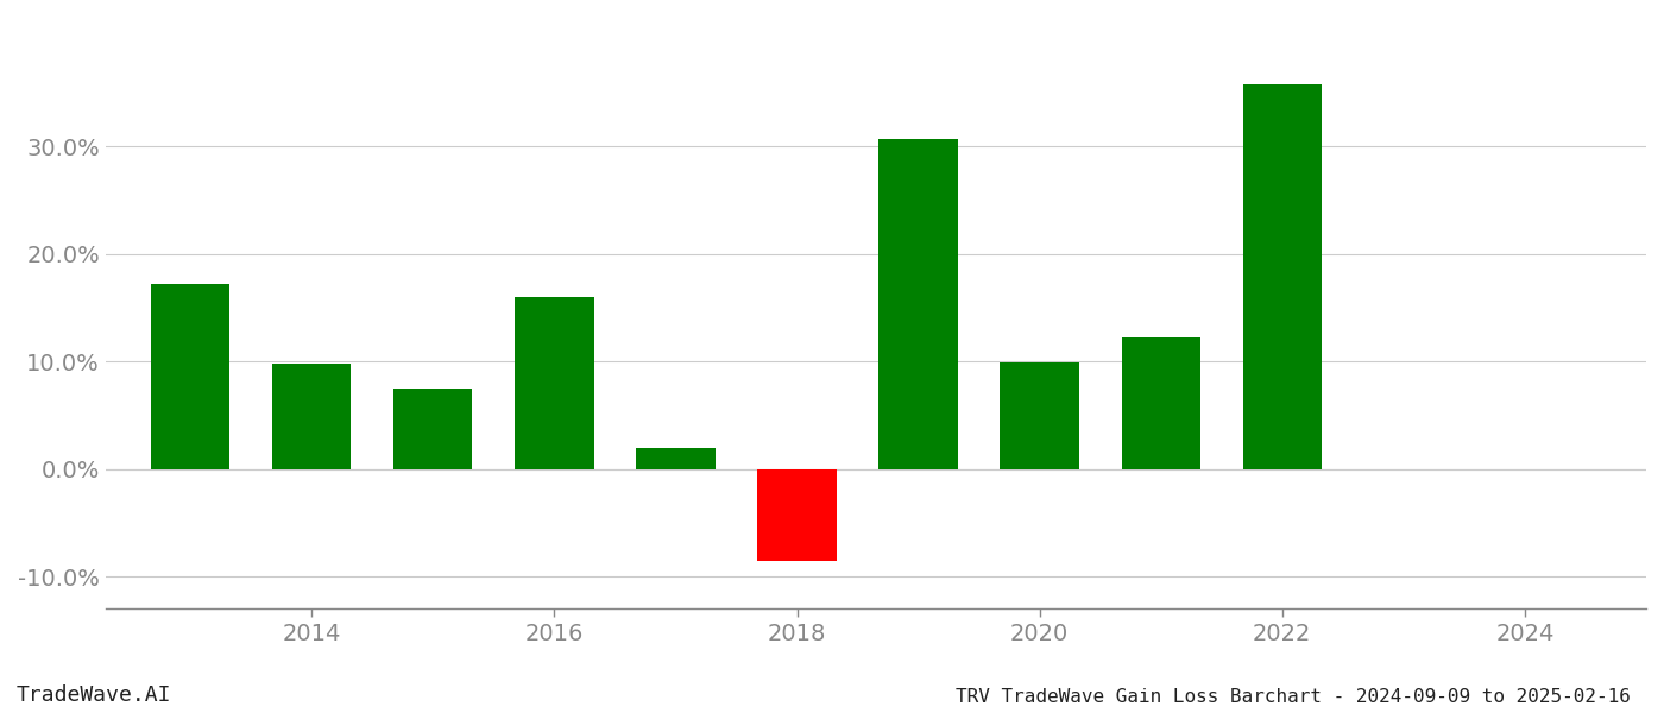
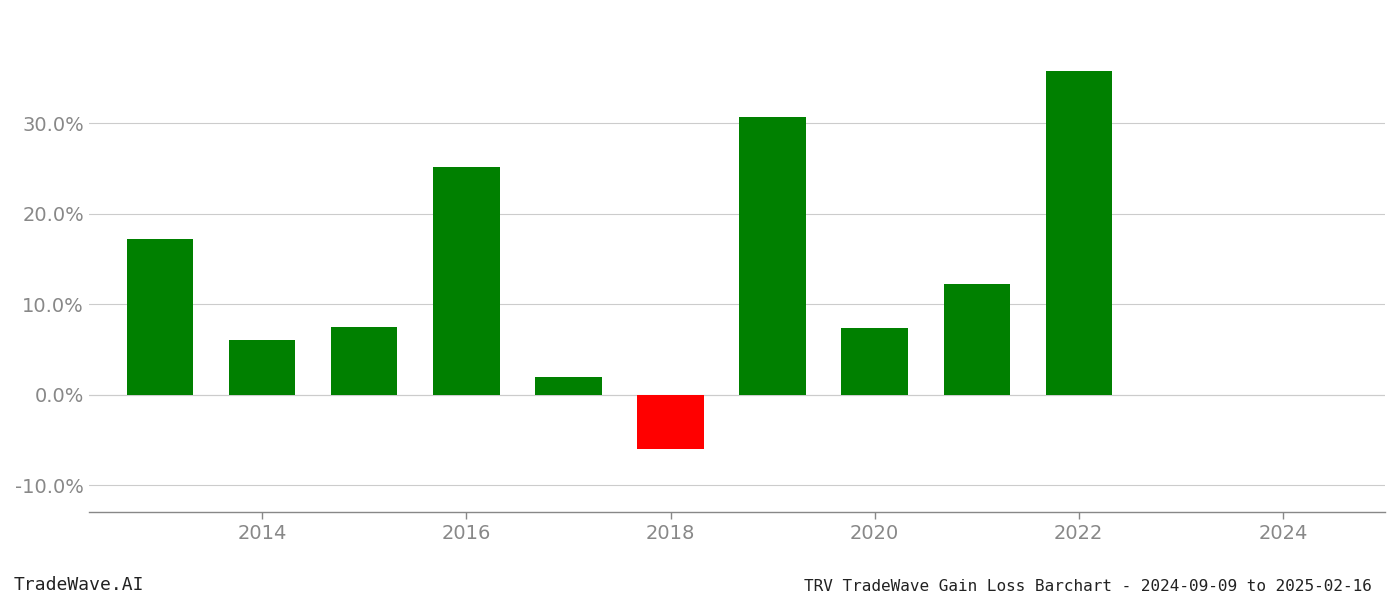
2014: 9.8% -> 6.0%
2016: 16.0% -> 25.2%
2018: -8.5% -> -6.0%
2020: 9.9% -> 7.4%
